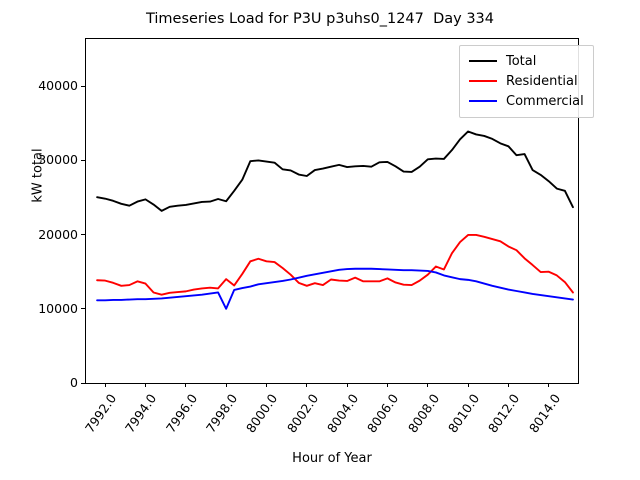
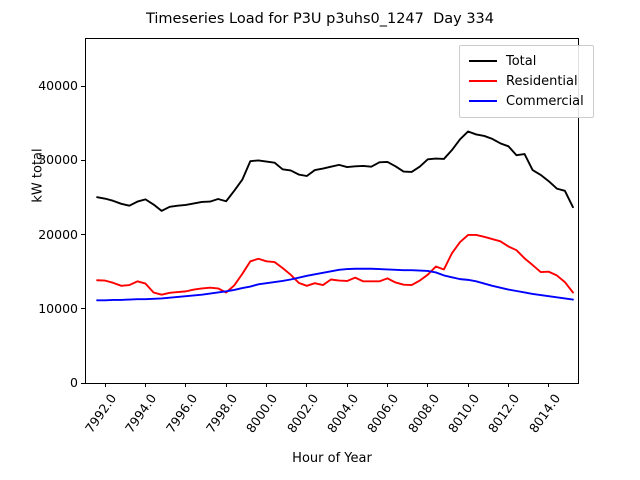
Residential/7998.0: 14000 -> 12000
Commercial/7998.0: 10000 -> 12000
